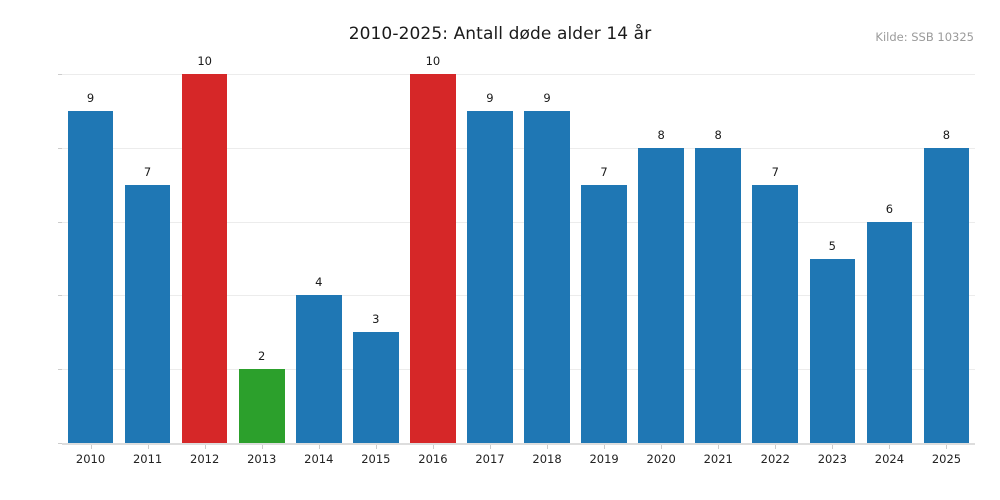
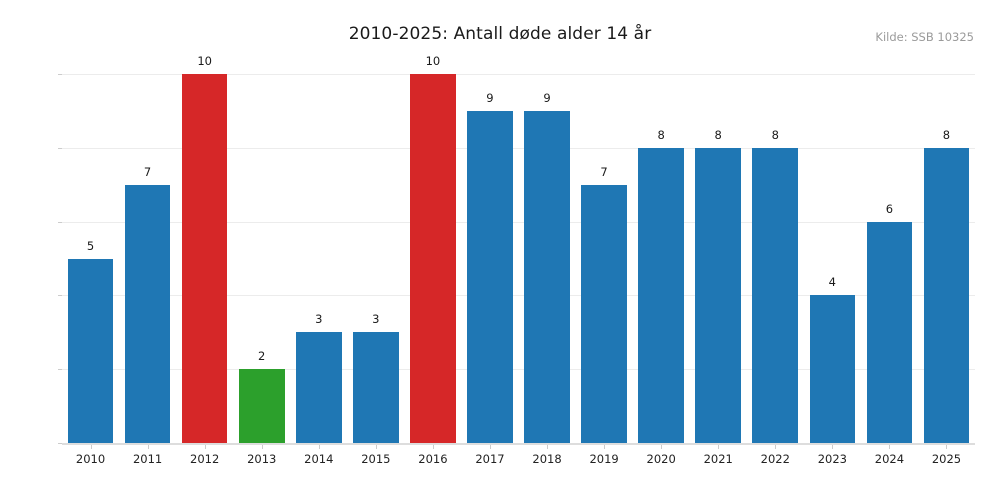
2010: 9 -> 5
2014: 4 -> 3
2022: 7 -> 8
2023: 5 -> 4
